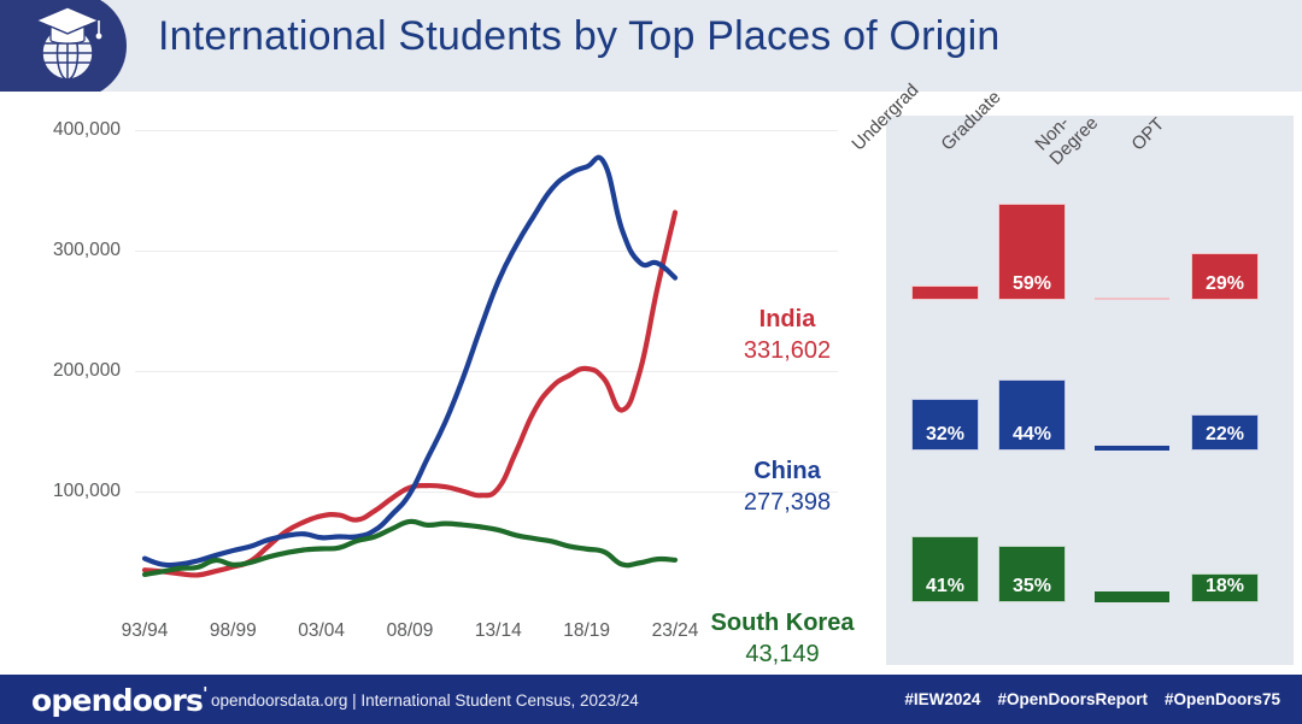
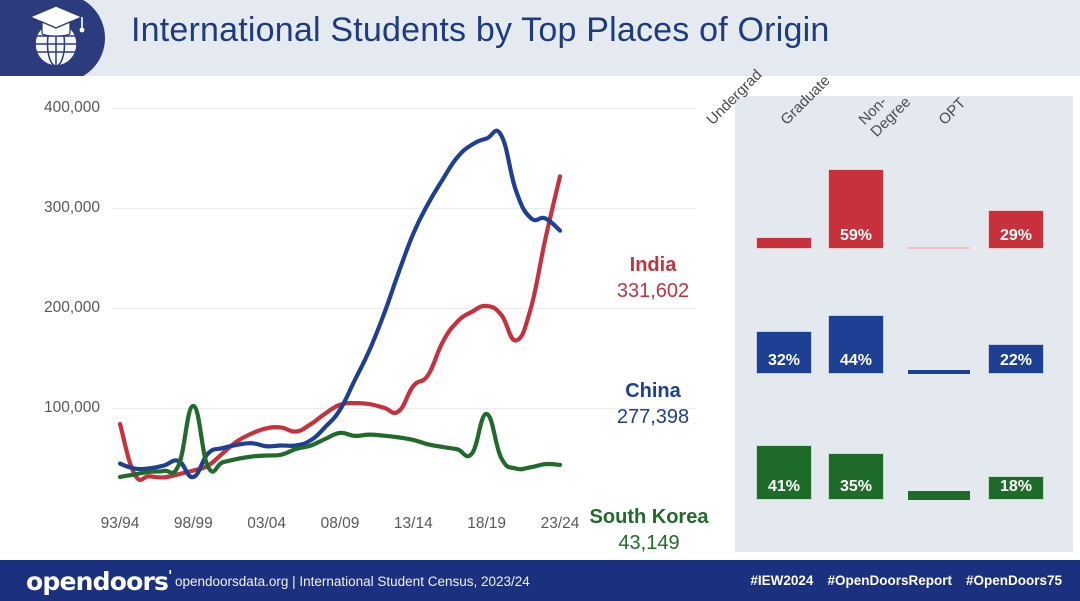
India/93/94: 35000 -> 84000
China/98/99: 51000 -> 31000
South Korea/98/99: 39000 -> 102000
India/13/14: 103000 -> 122000
South Korea/18/19: 52000 -> 94000
